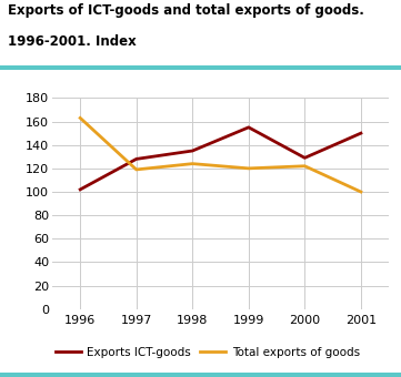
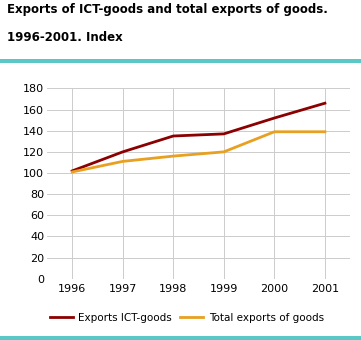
Total exports of goods/1996: 163 -> 101
Exports ICT-goods/1997: 128 -> 120
Total exports of goods/1997: 119 -> 111
Total exports of goods/1998: 124 -> 116
Exports ICT-goods/1999: 155 -> 137
Exports ICT-goods/2000: 129 -> 152
Total exports of goods/2000: 122 -> 139
Exports ICT-goods/2001: 150 -> 166
Total exports of goods/2001: 100 -> 139
